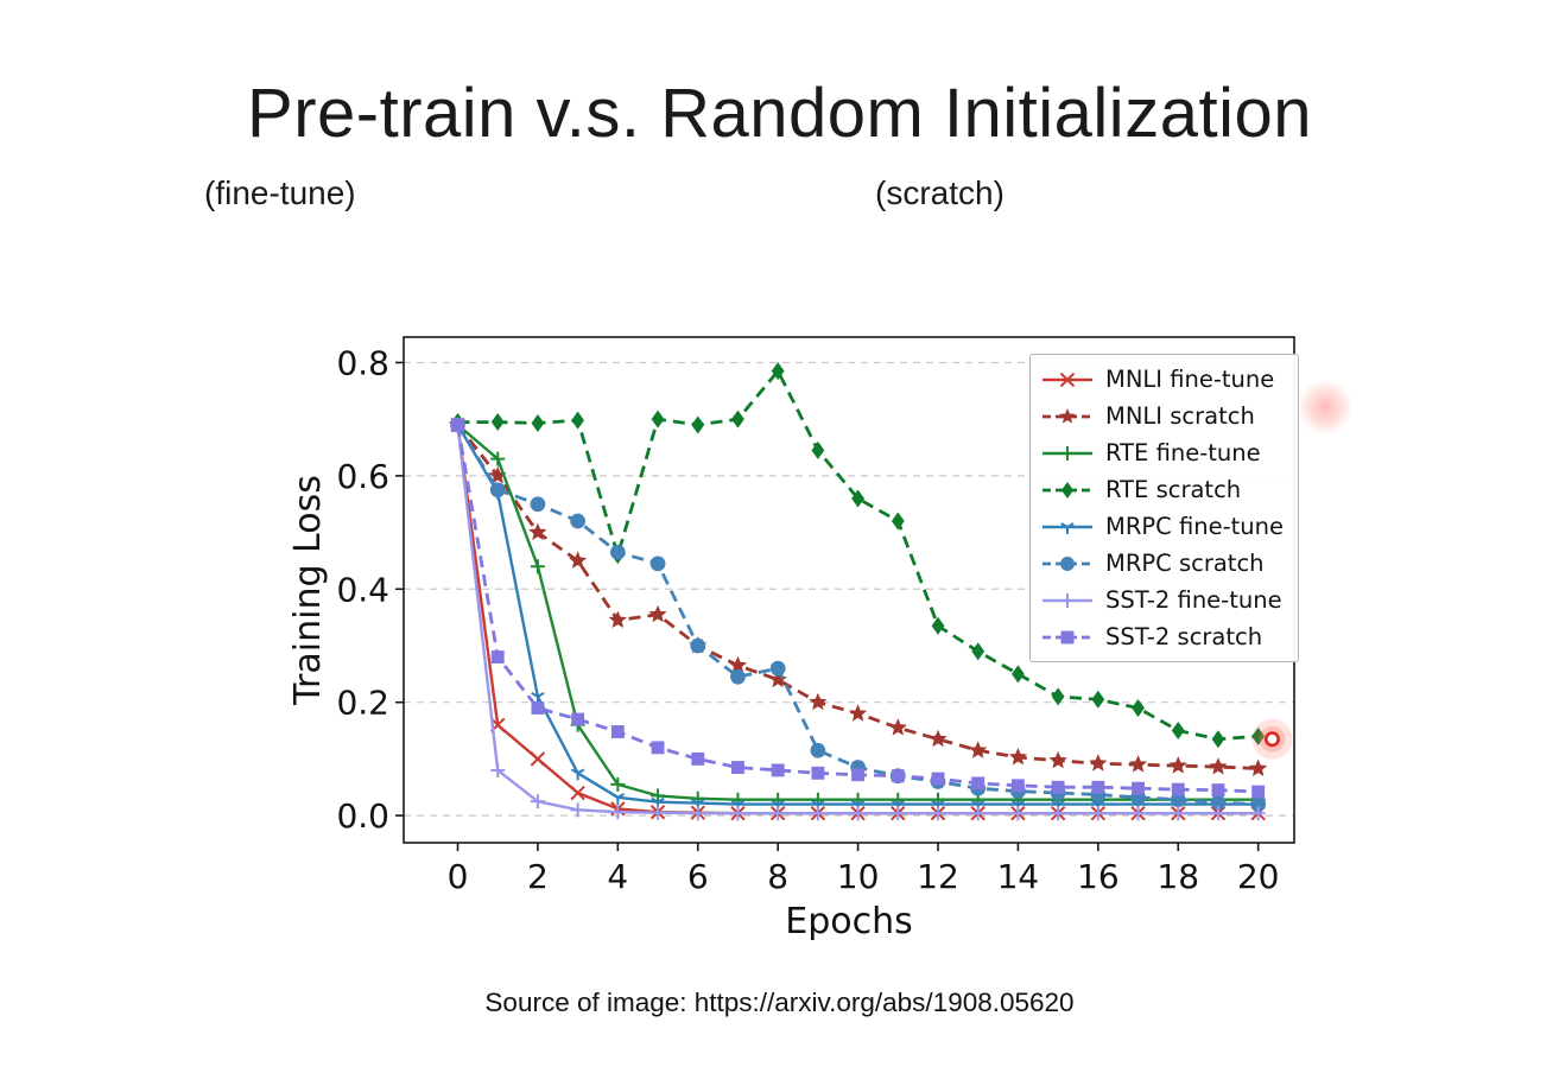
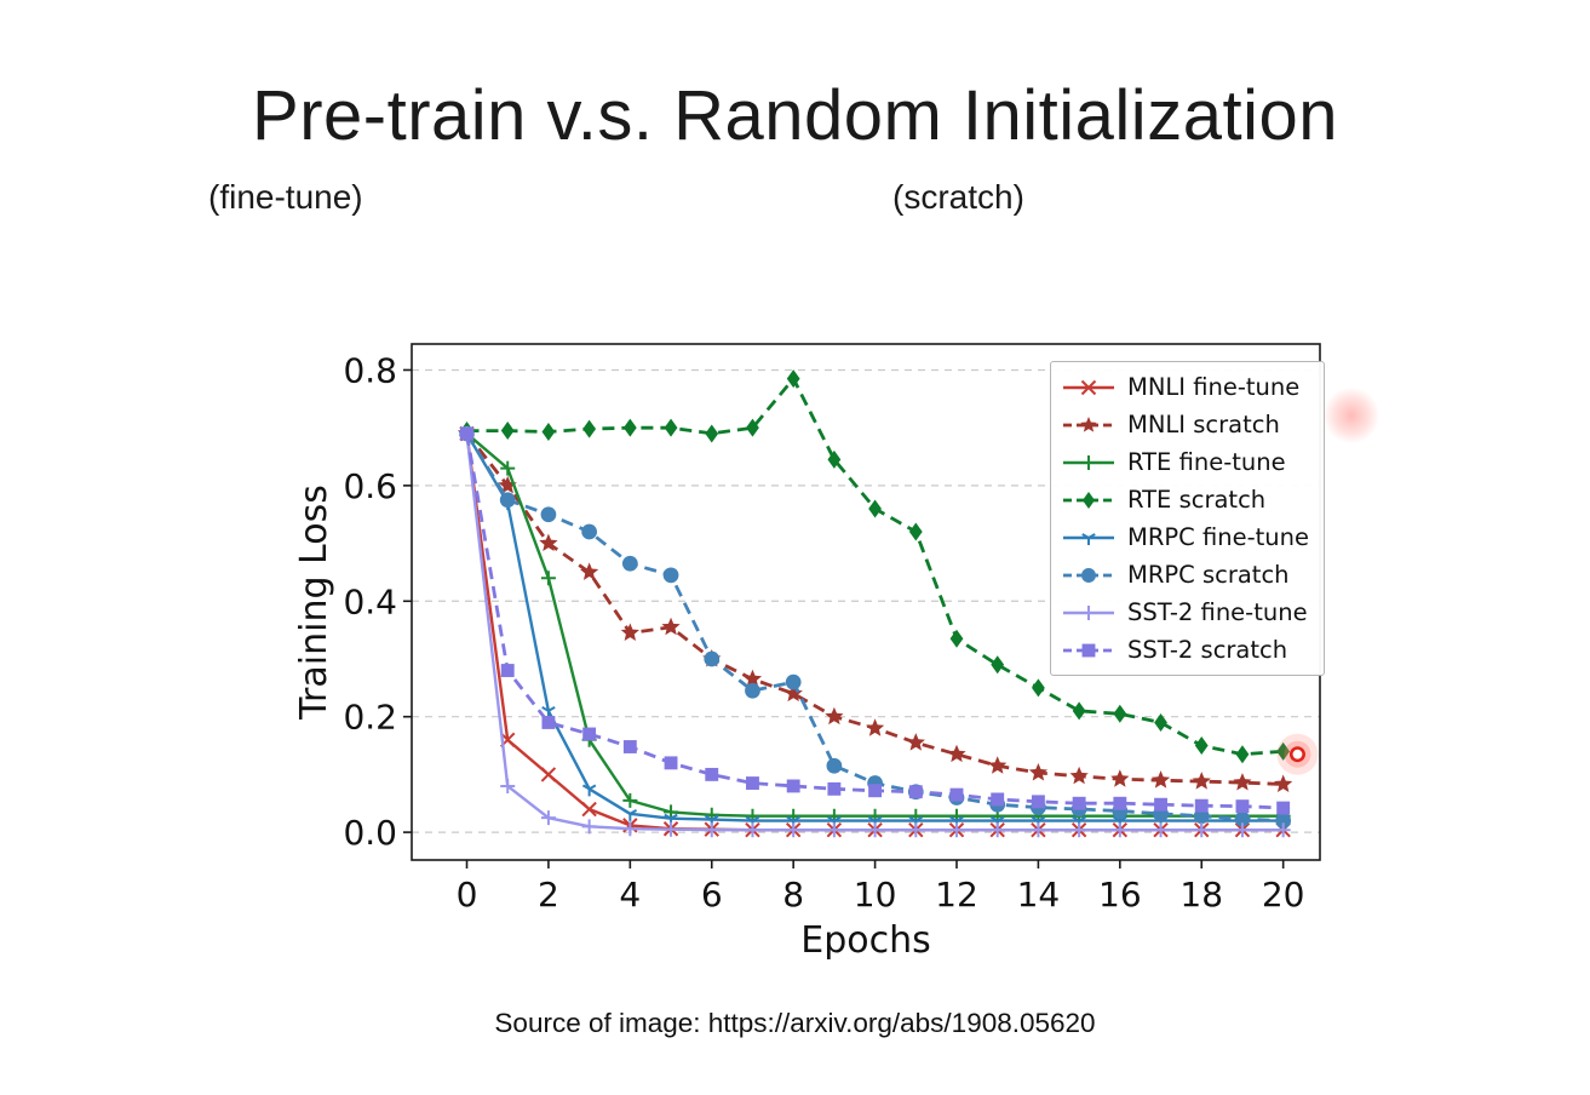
RTE scratch/4: 0.46 -> 0.70
